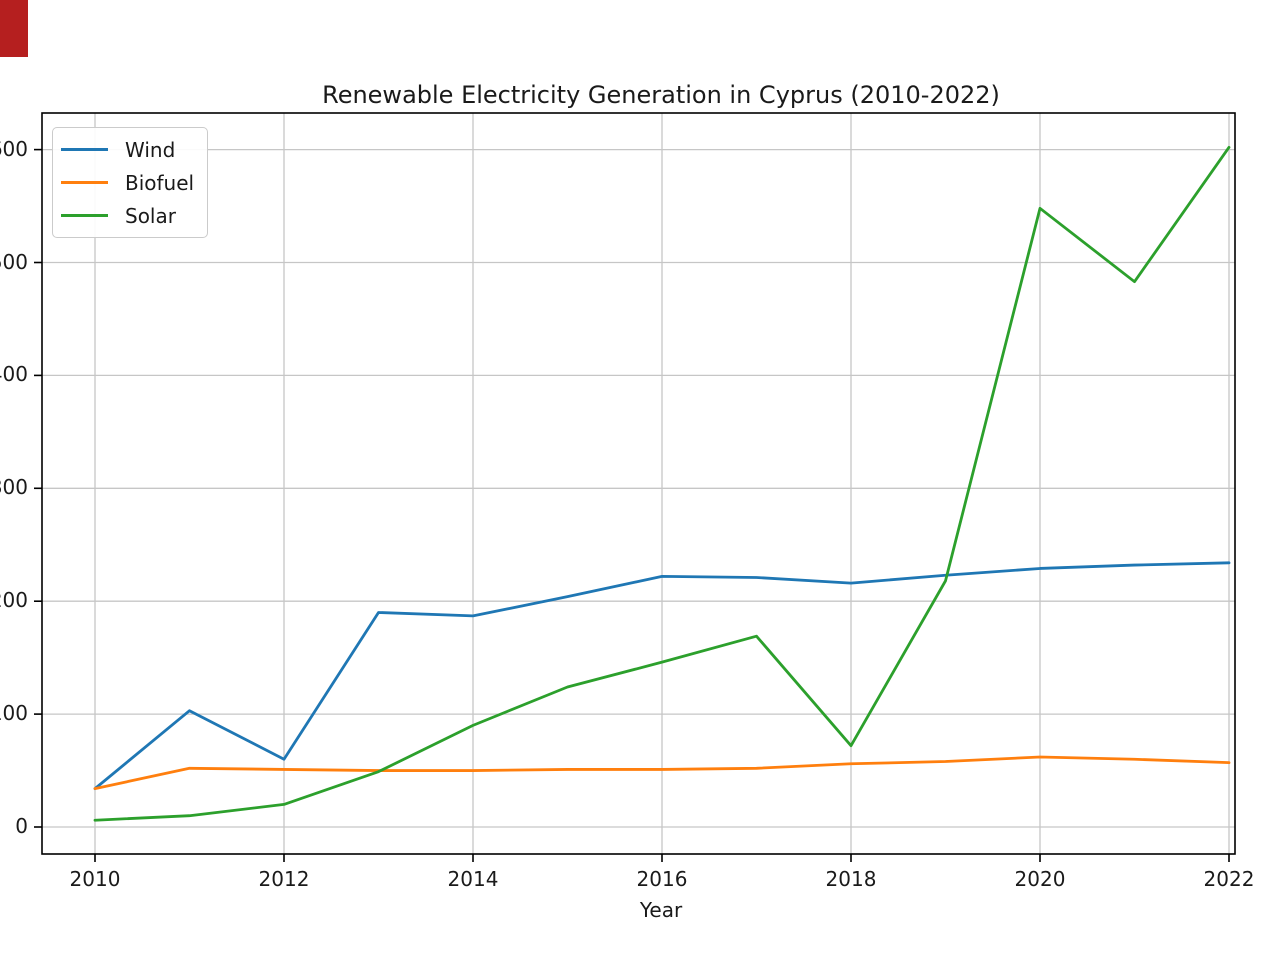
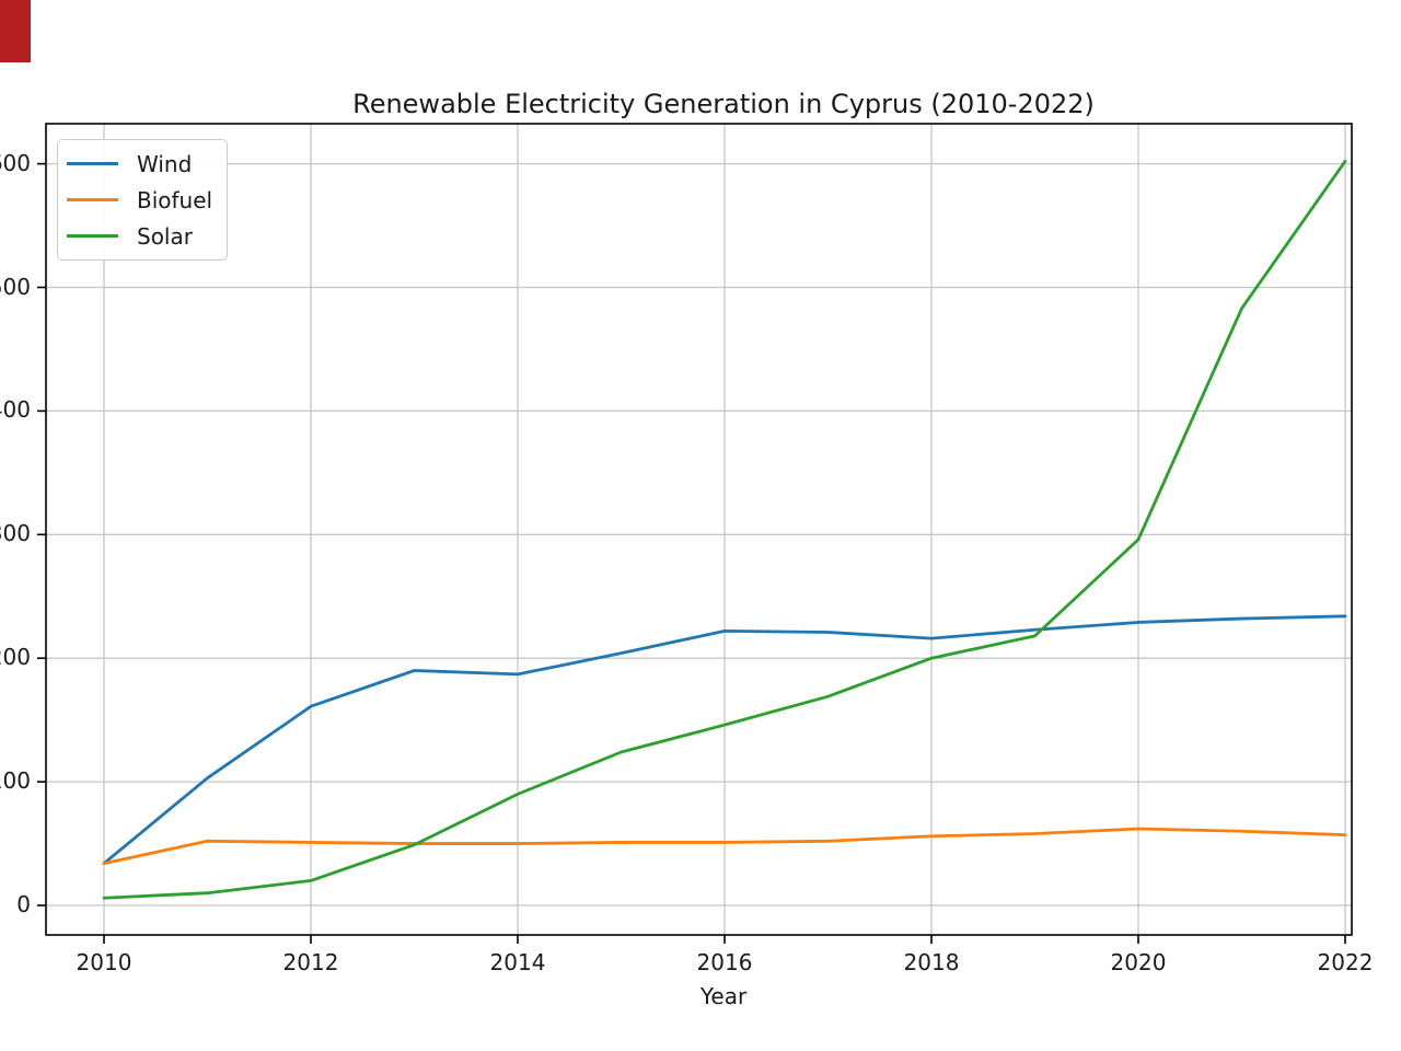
Wind/2012: 60 -> 161
Solar/2018: 72 -> 200
Solar/2020: 548 -> 296
